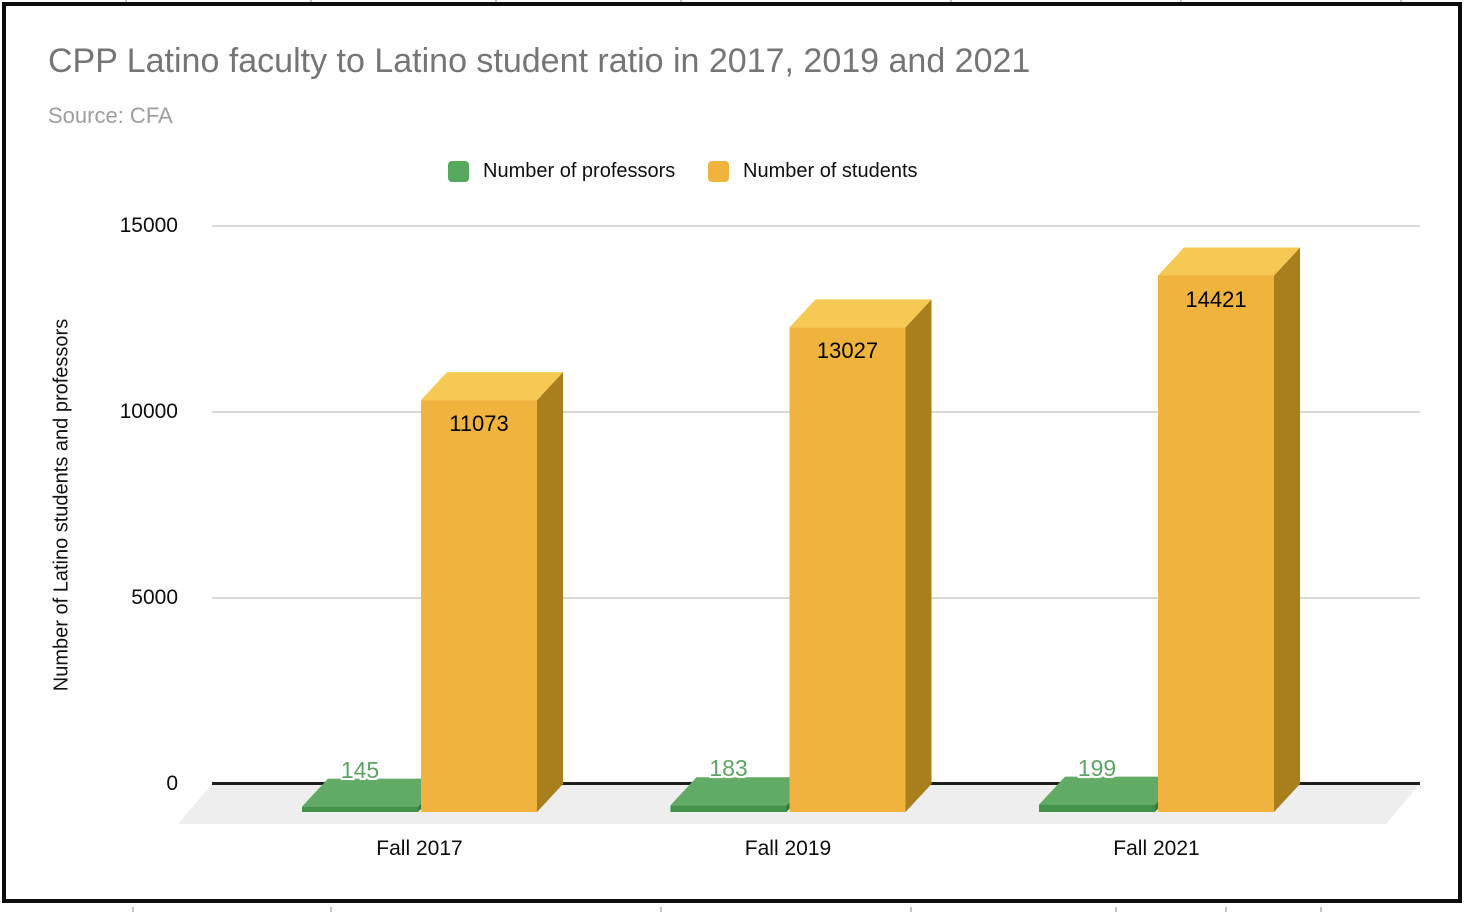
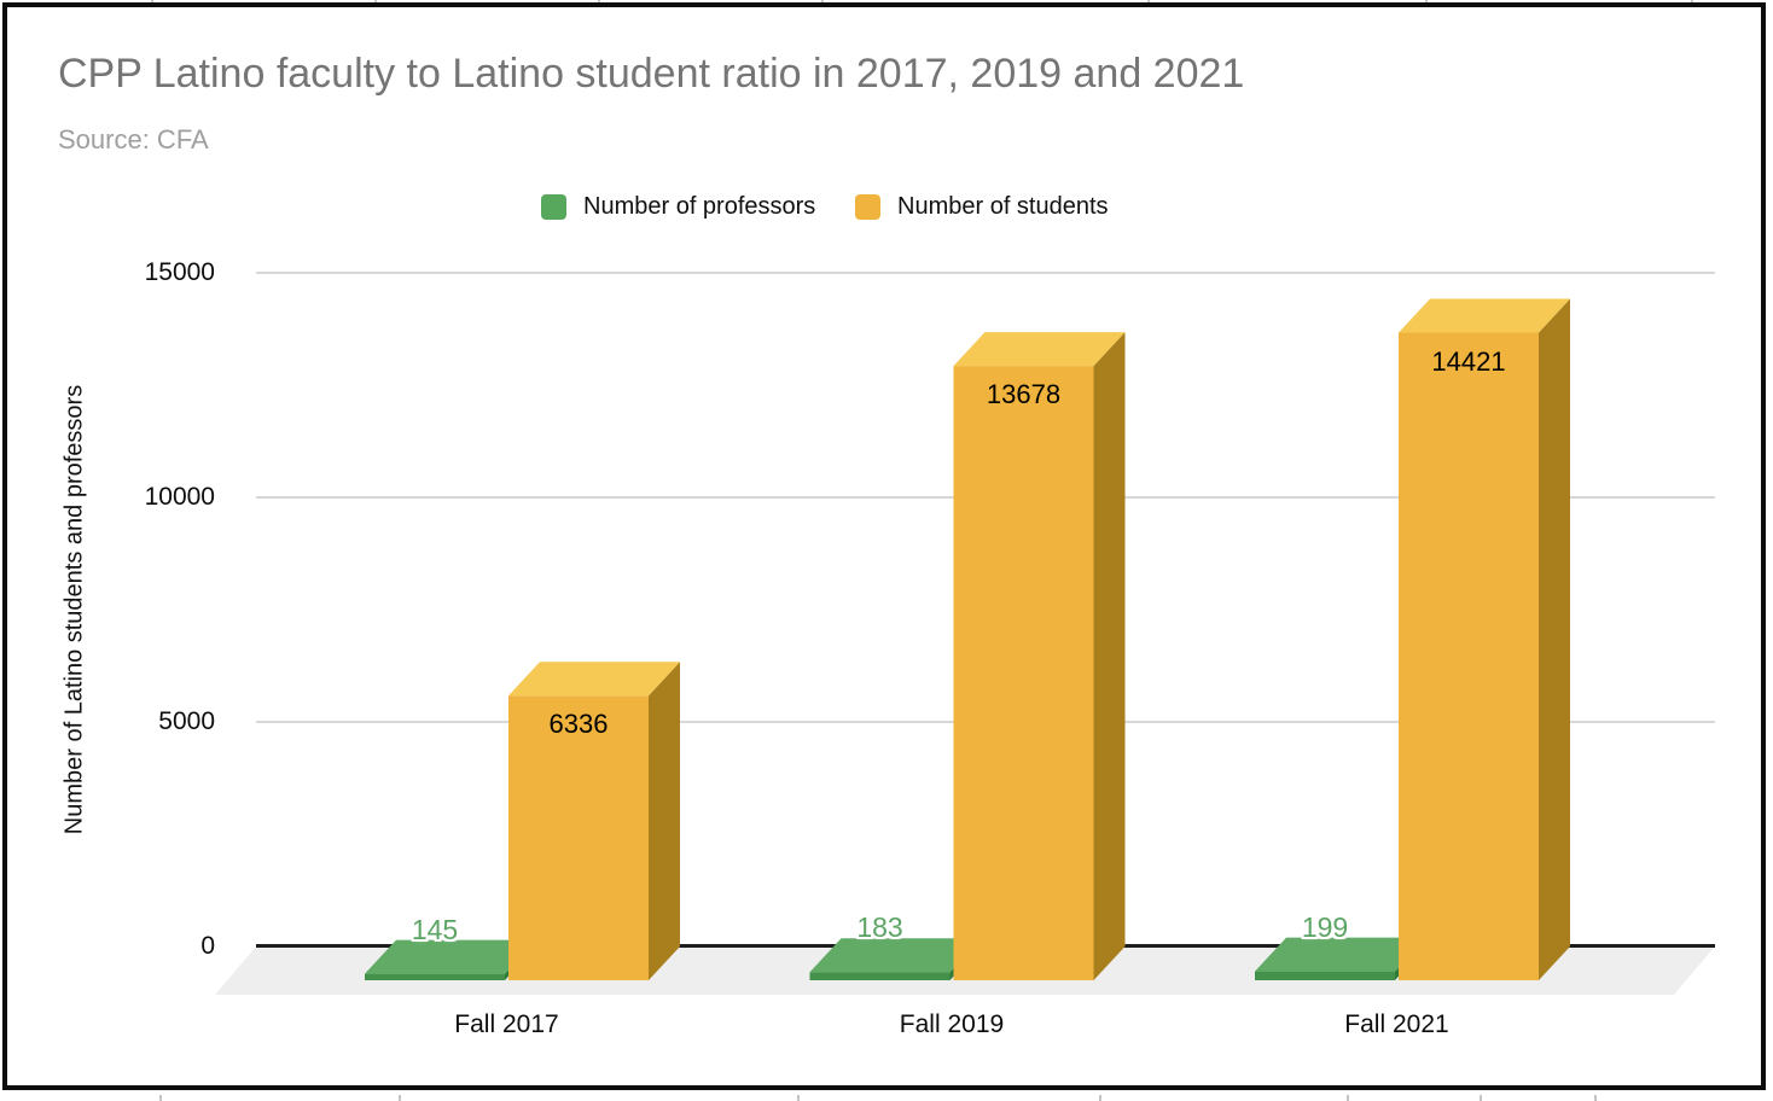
Number of students/Fall 2017: 11073 -> 6336
Number of students/Fall 2019: 13027 -> 13678
